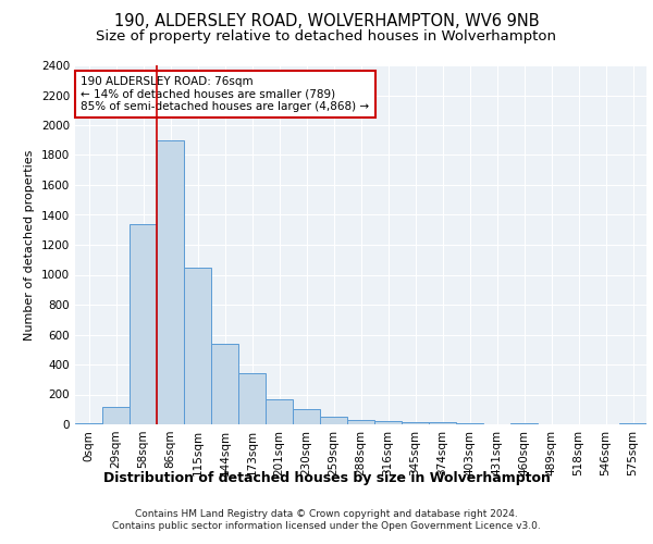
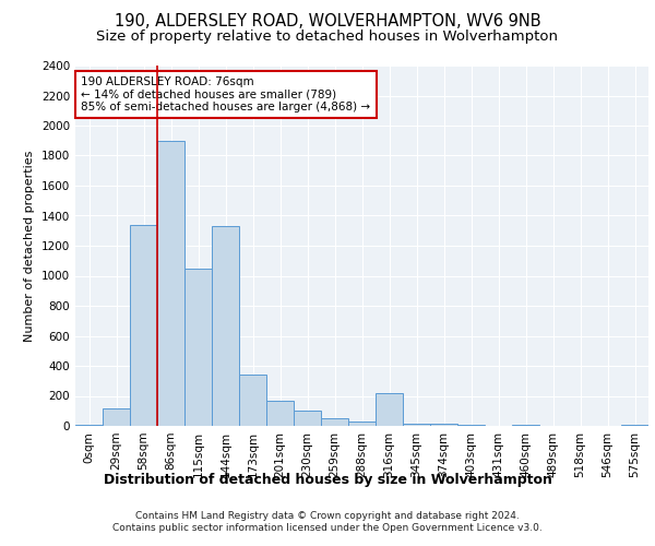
144sqm: 540 -> 1330
316sqm: 20 -> 220
